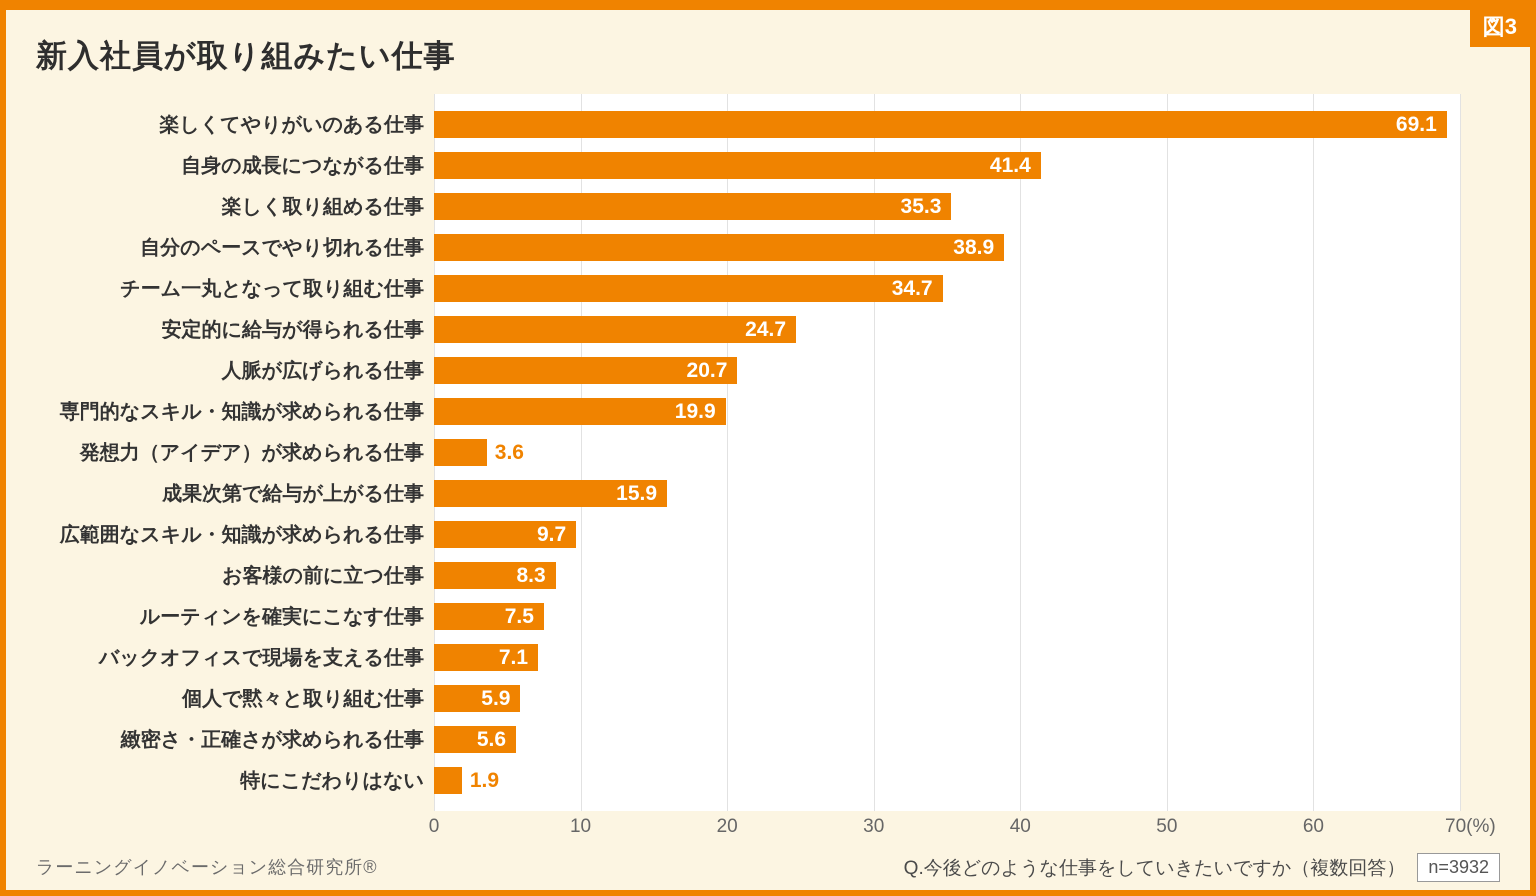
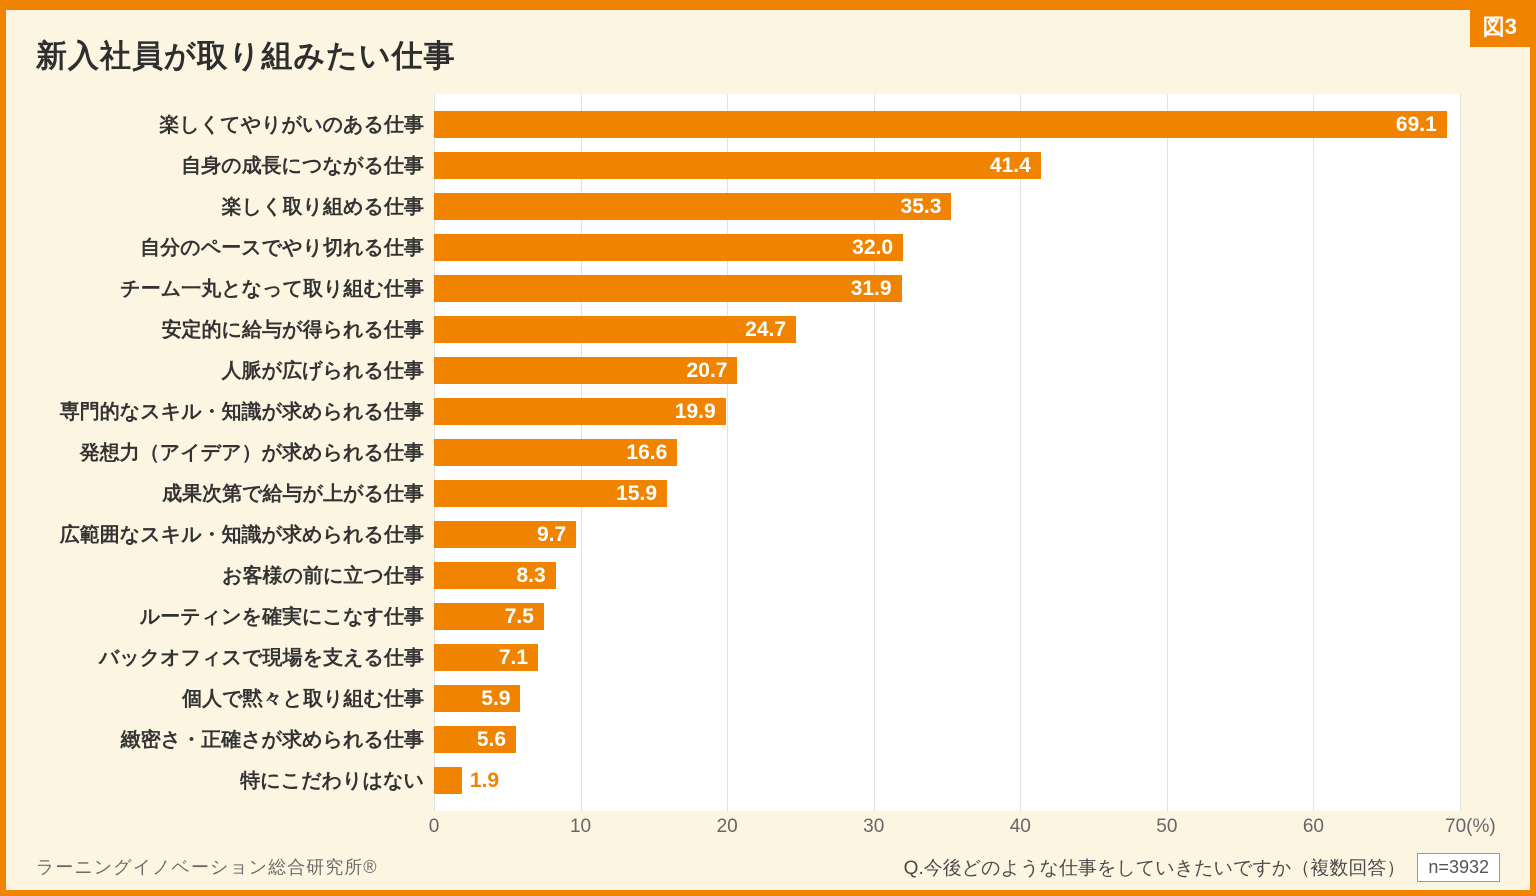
自分のペースでやり切れる仕事: 38.9 -> 32.0
チーム一丸となって取り組む仕事: 34.7 -> 31.9
発想力（アイデア）が求められる仕事: 3.6 -> 16.6
